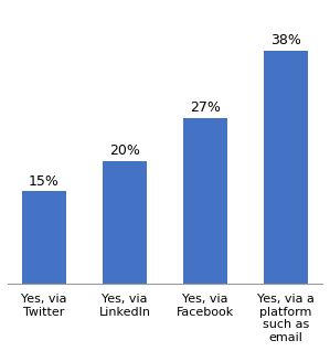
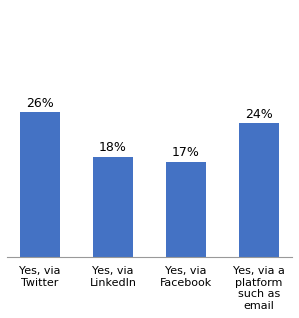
Yes, via Twitter: 15% -> 26%
Yes, via LinkedIn: 20% -> 18%
Yes, via Facebook: 27% -> 17%
Yes, via a platform such as email: 38% -> 24%
